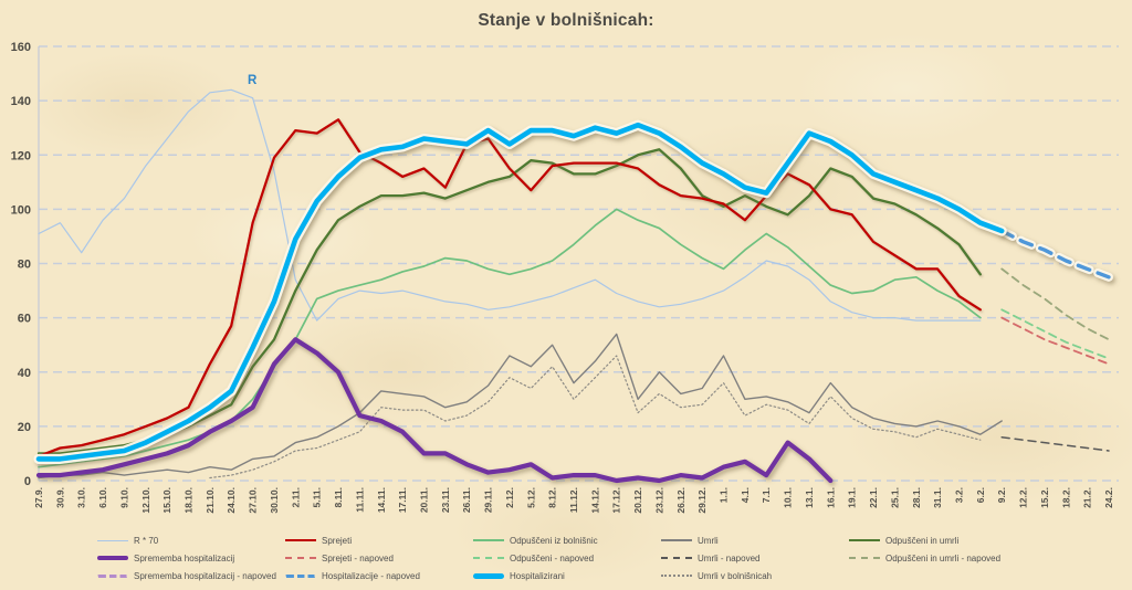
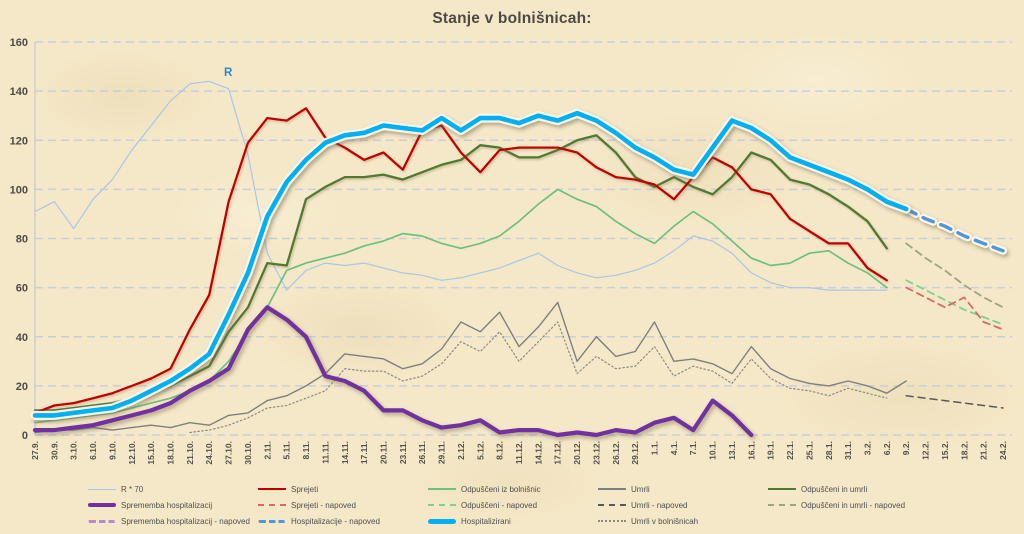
Odpuščeni in umrli/5.11.: 85 -> 69
Sprejeti - napoved/18.2.: 49 -> 56
